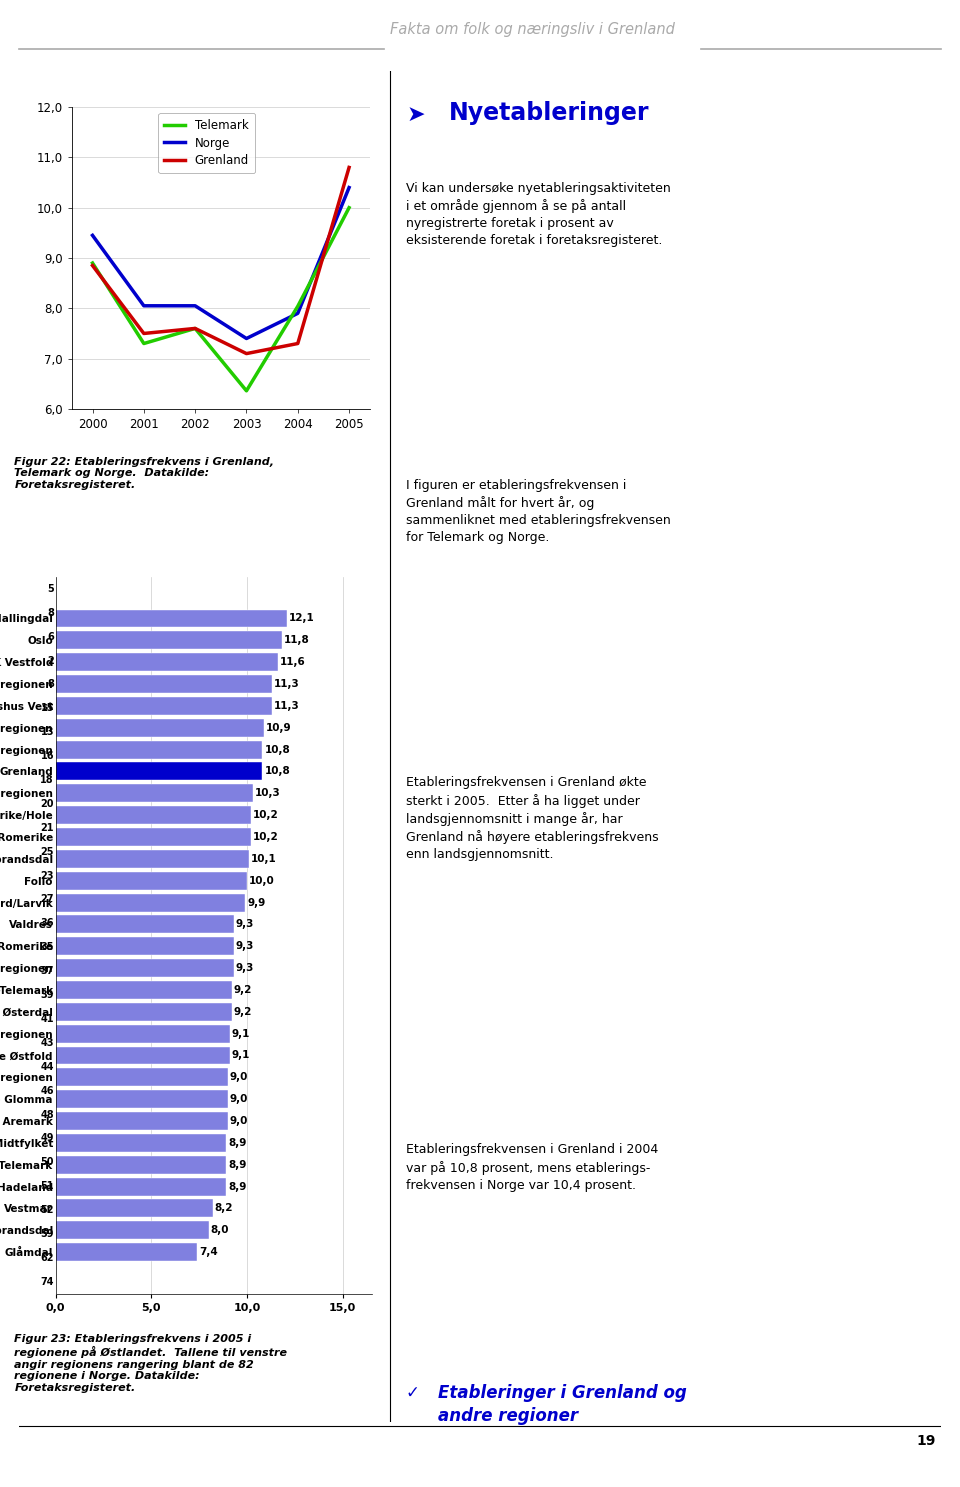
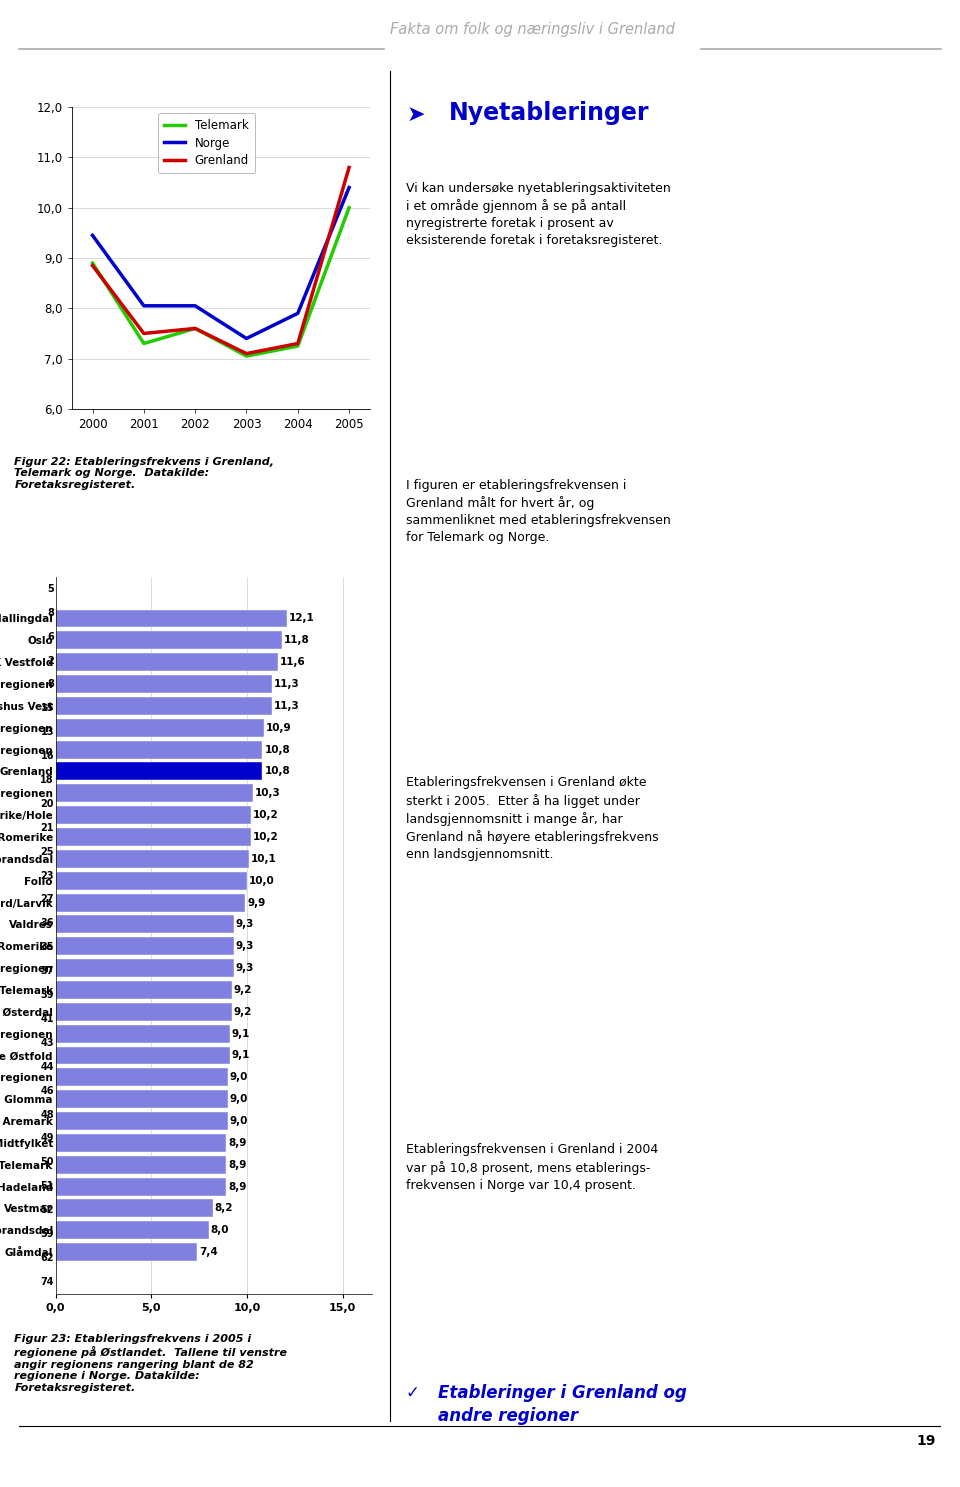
Telemark/2003: 6,36 -> 7,05
Telemark/2004: 8,04 -> 7,25
